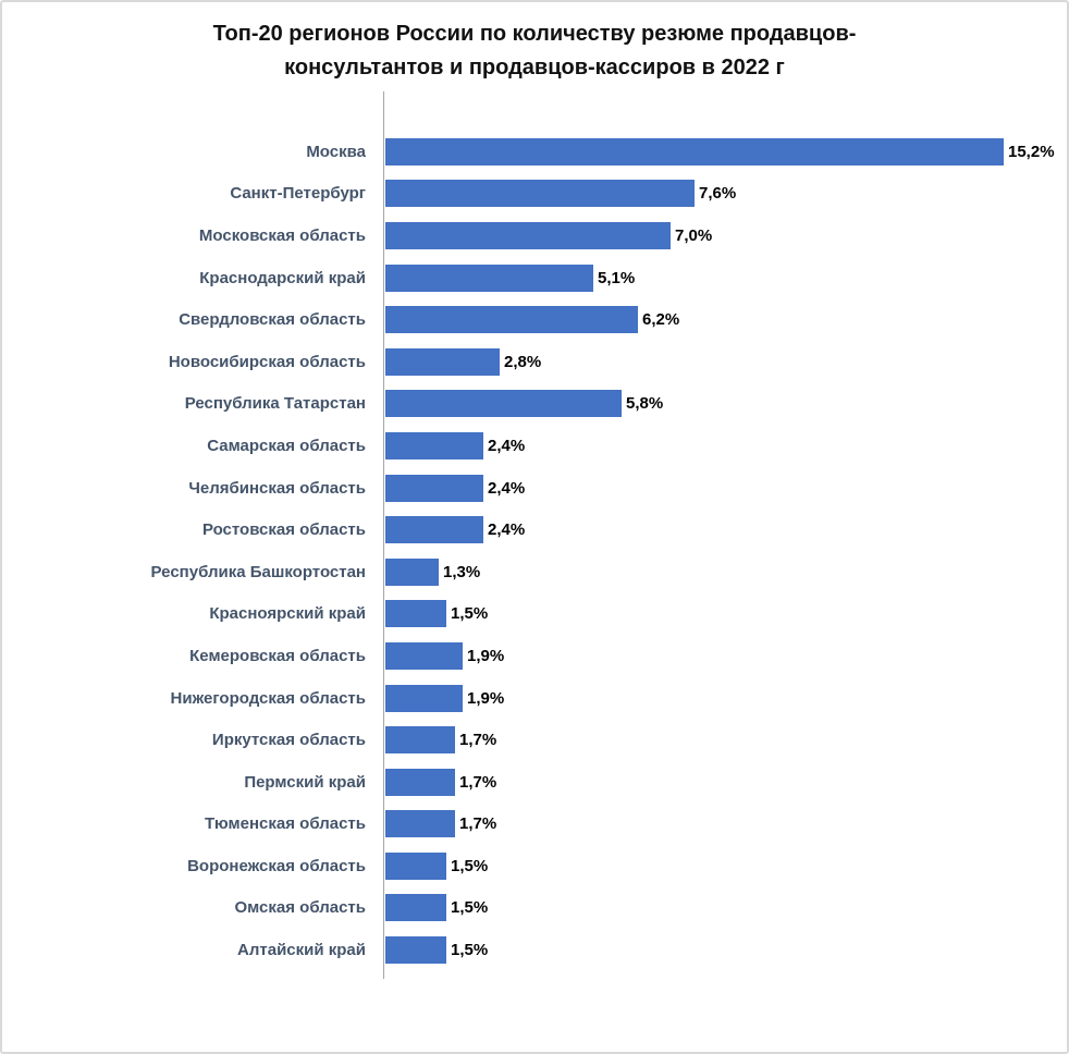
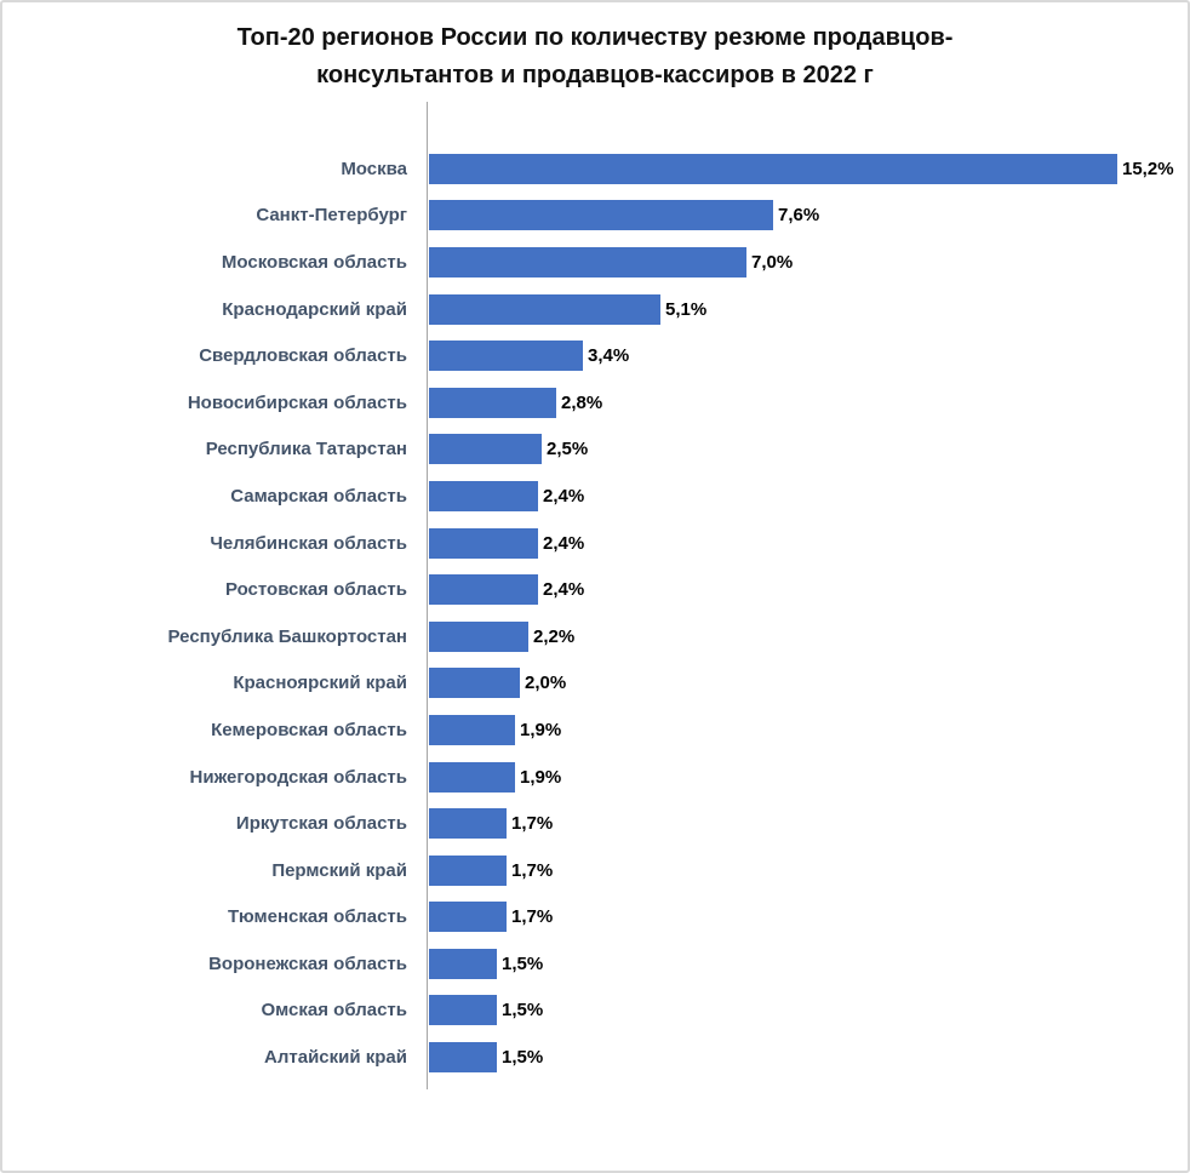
Свердловская область: 6,2% -> 3,4%
Республика Татарстан: 5,8% -> 2,5%
Республика Башкортостан: 1,3% -> 2,2%
Красноярский край: 1,5% -> 2,0%
